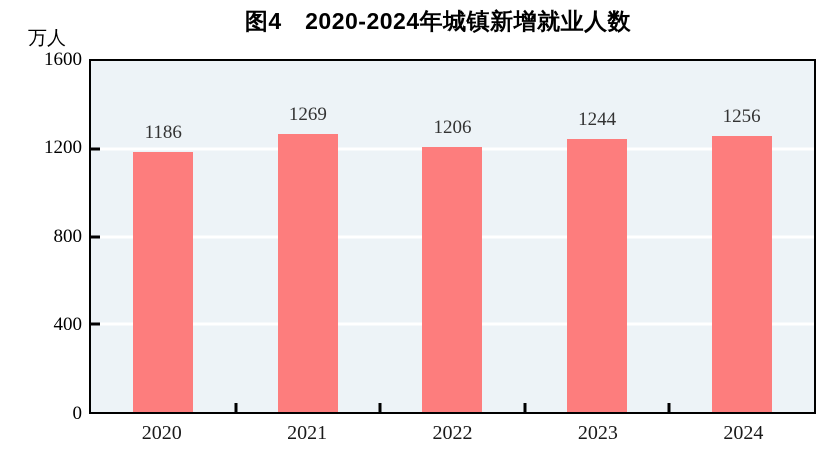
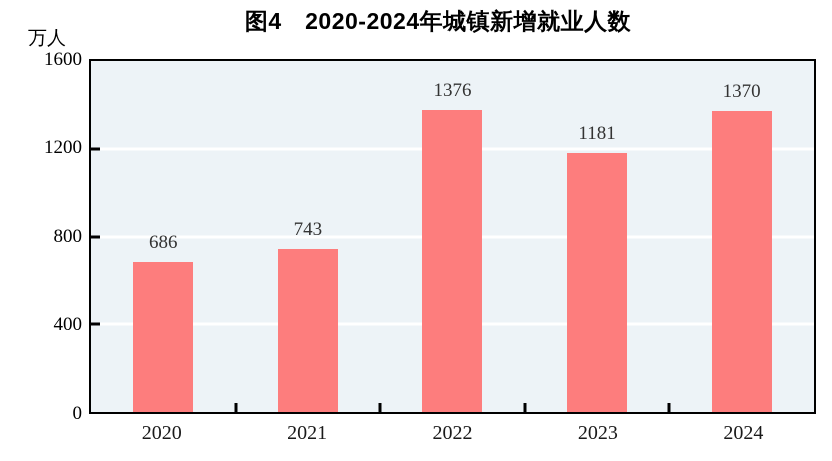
2020: 1186 -> 686
2021: 1269 -> 743
2022: 1206 -> 1376
2023: 1244 -> 1181
2024: 1256 -> 1370
